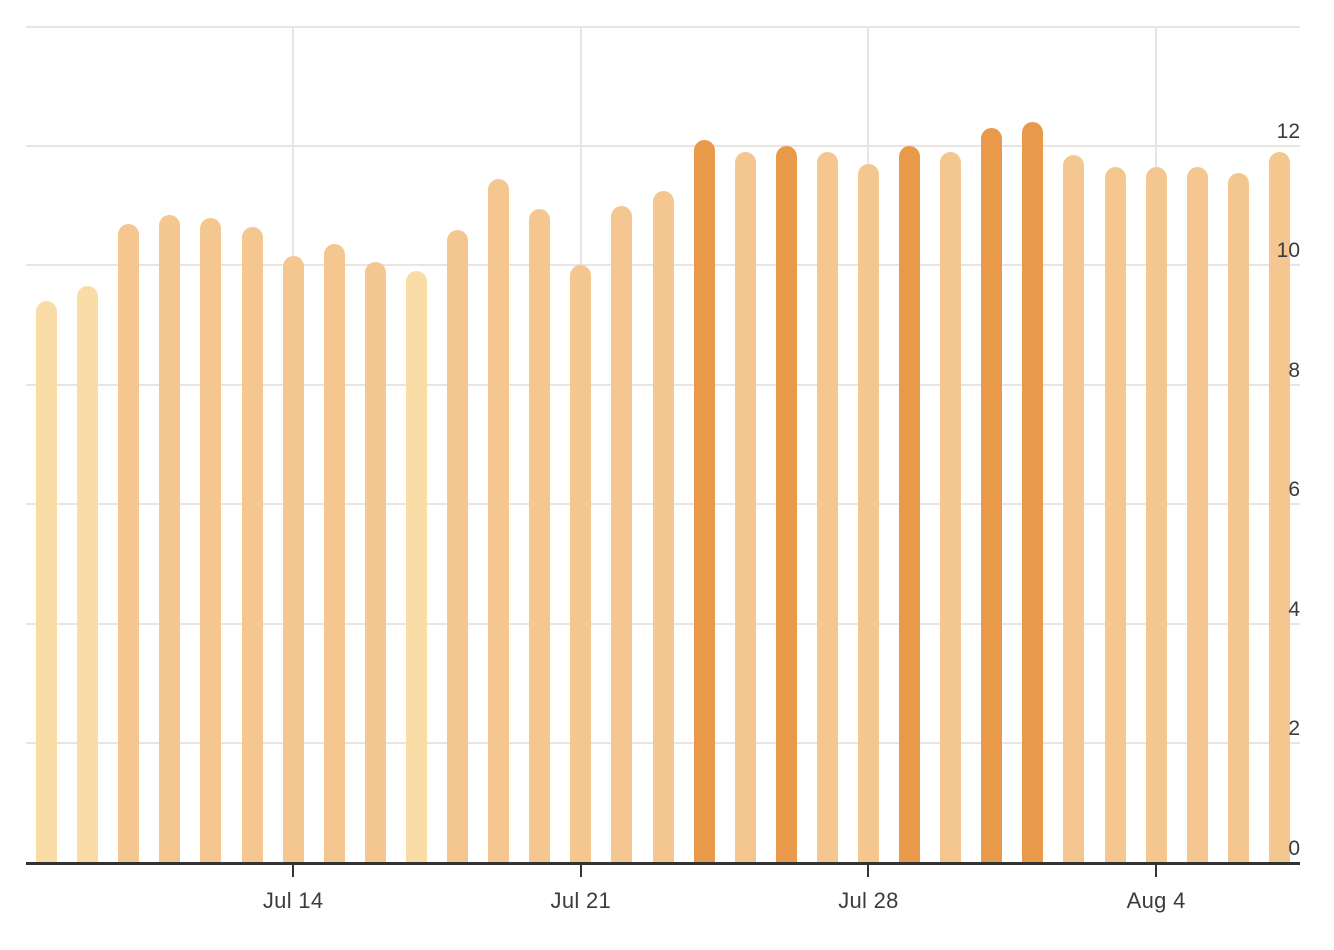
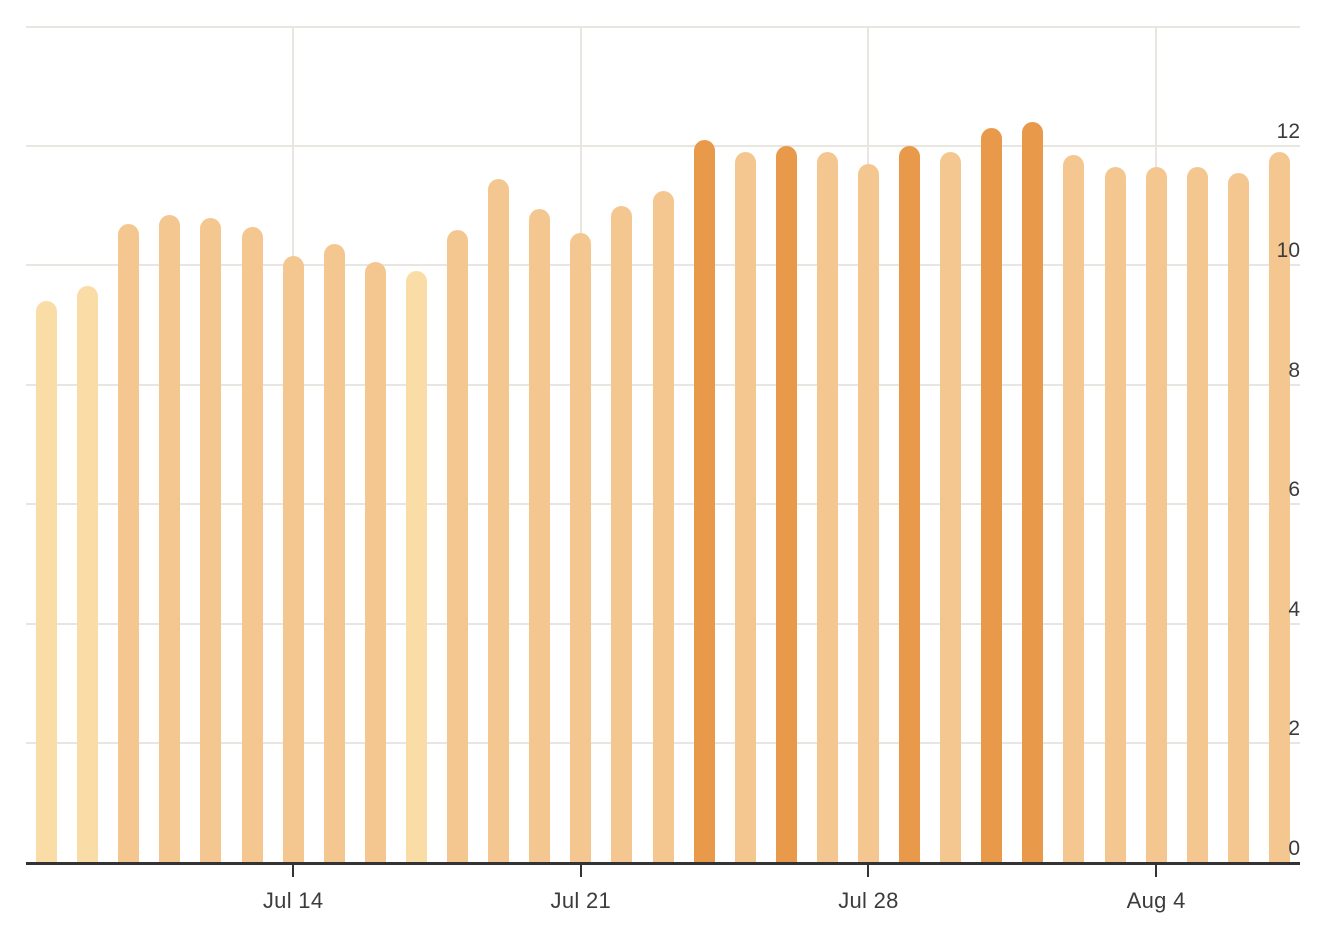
Jul 21: 10.0 -> 10.6
